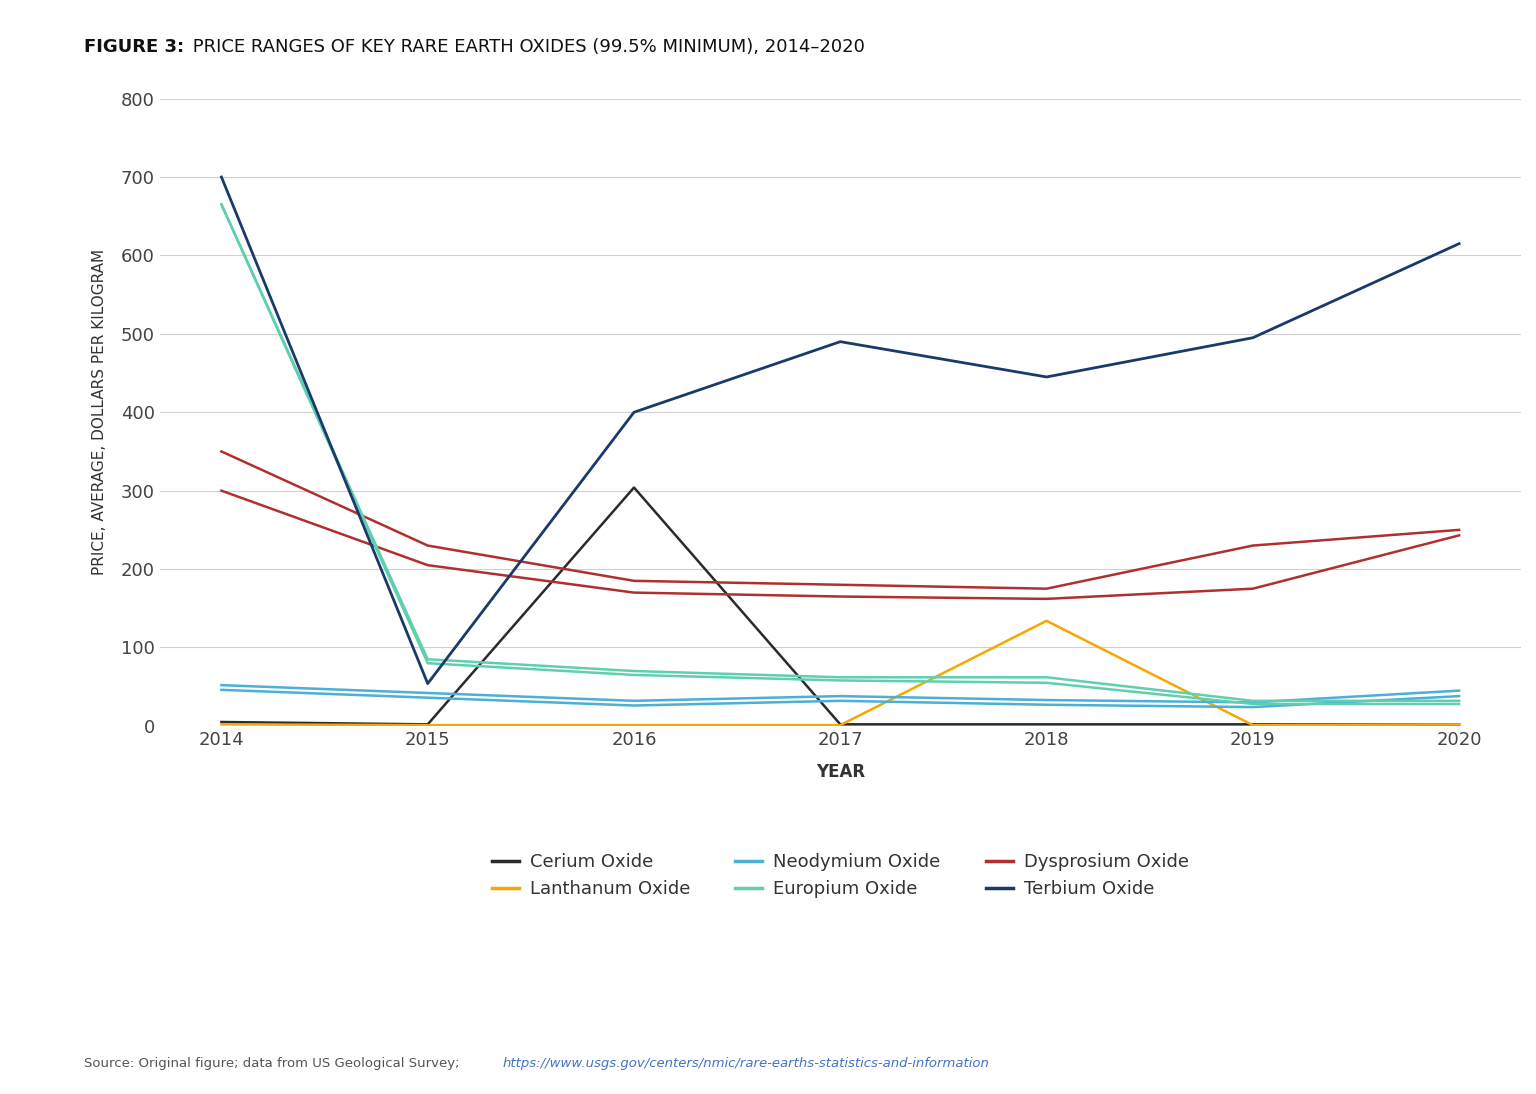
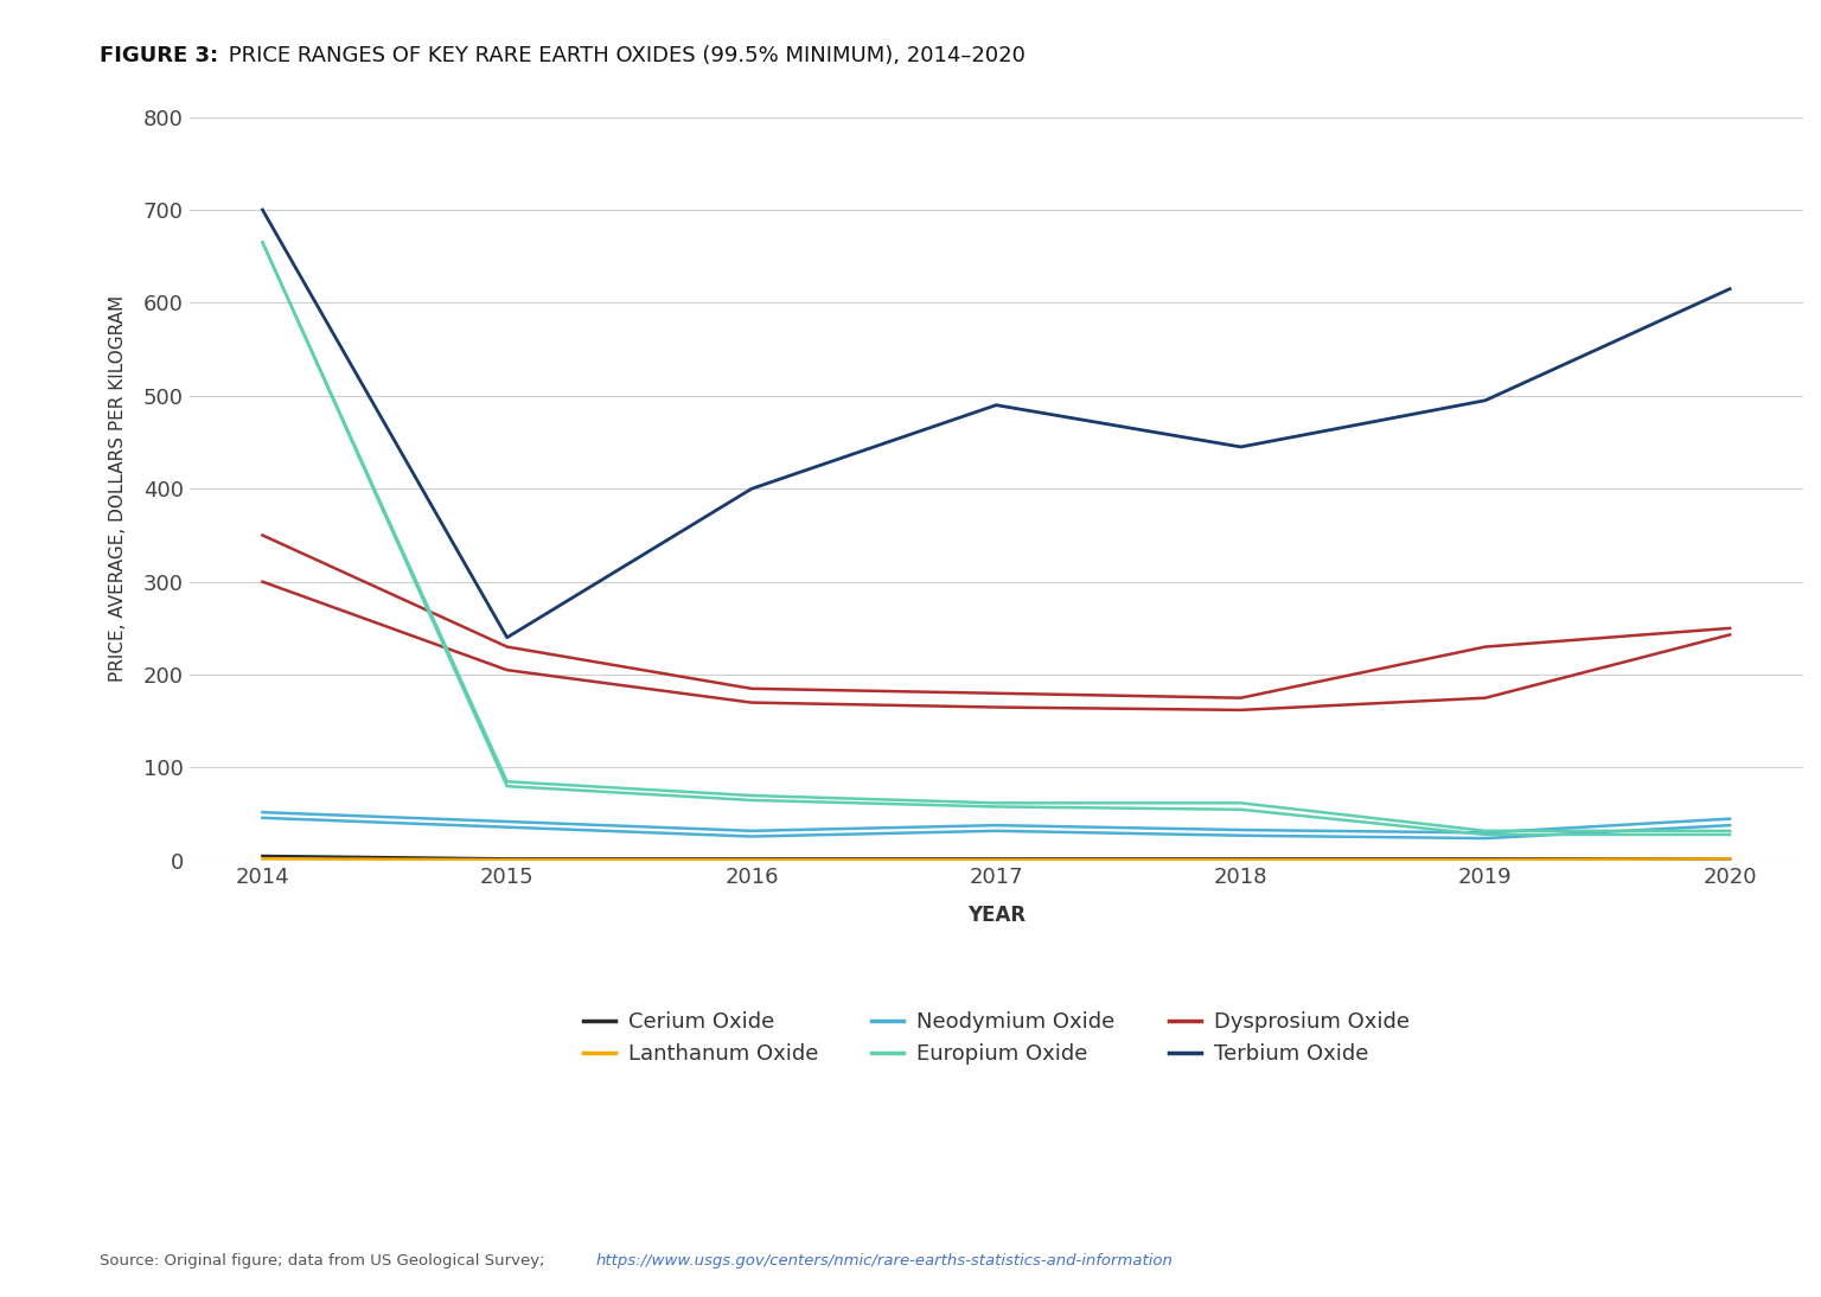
Terbium Oxide/2015: 54 -> 240
Cerium Oxide/2016: 304 -> 2
Lanthanum Oxide/2018: 134 -> 1
